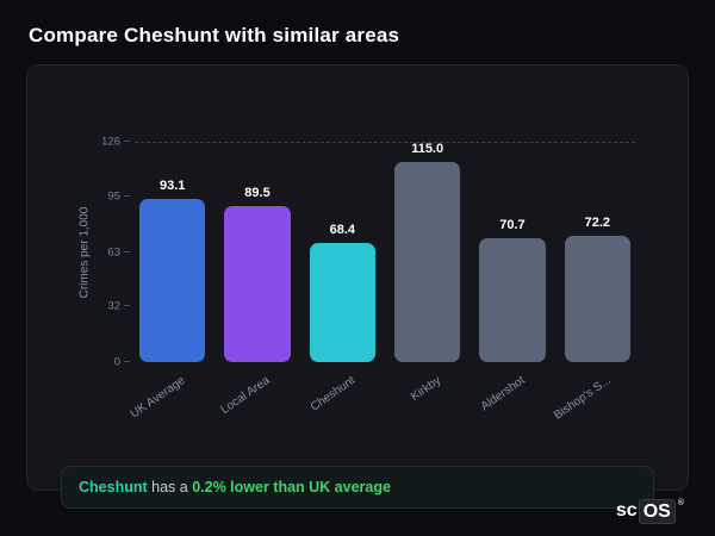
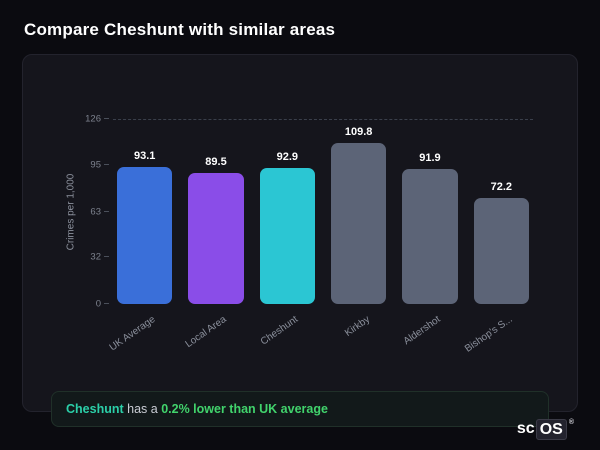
Cheshunt: 68.4 -> 92.9
Kirkby: 115.0 -> 109.8
Aldershot: 70.7 -> 91.9
